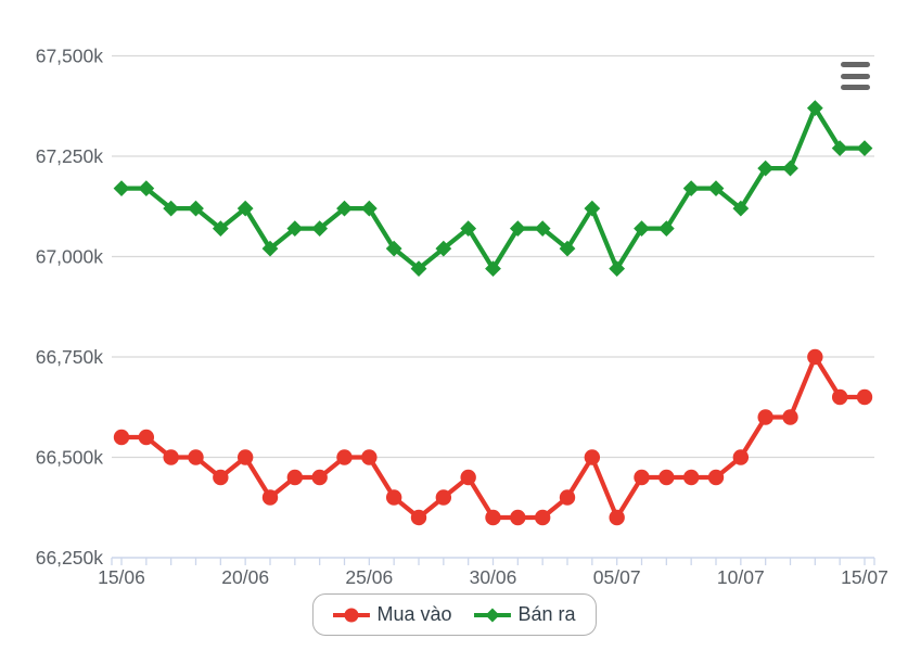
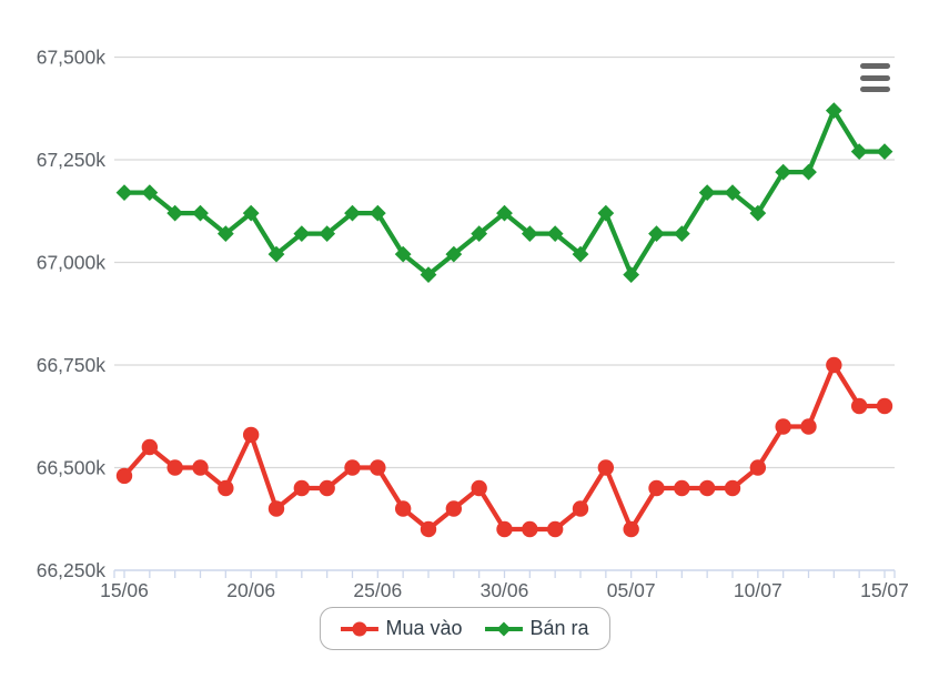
Mua vào/15/06: 66550k -> 66480k
Mua vào/20/06: 66500k -> 66580k
Bán ra/30/06: 66970k -> 67120k
